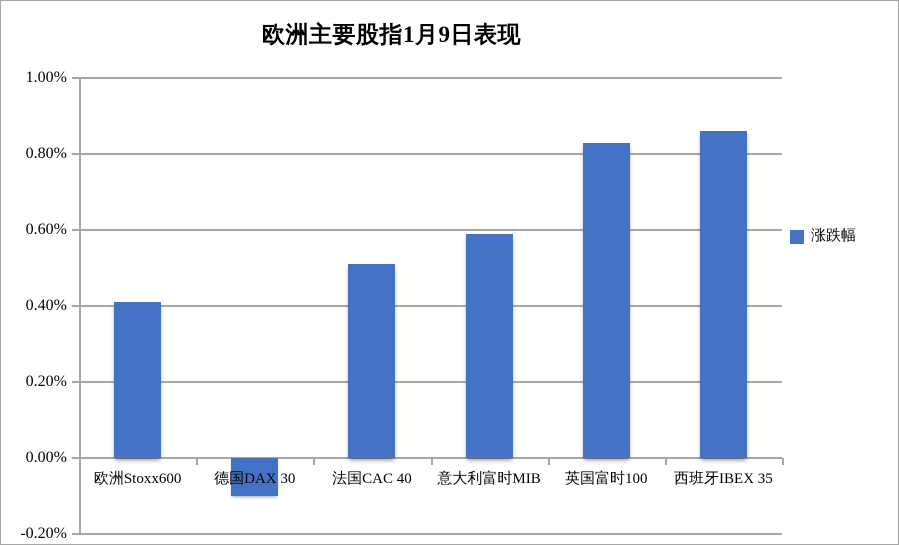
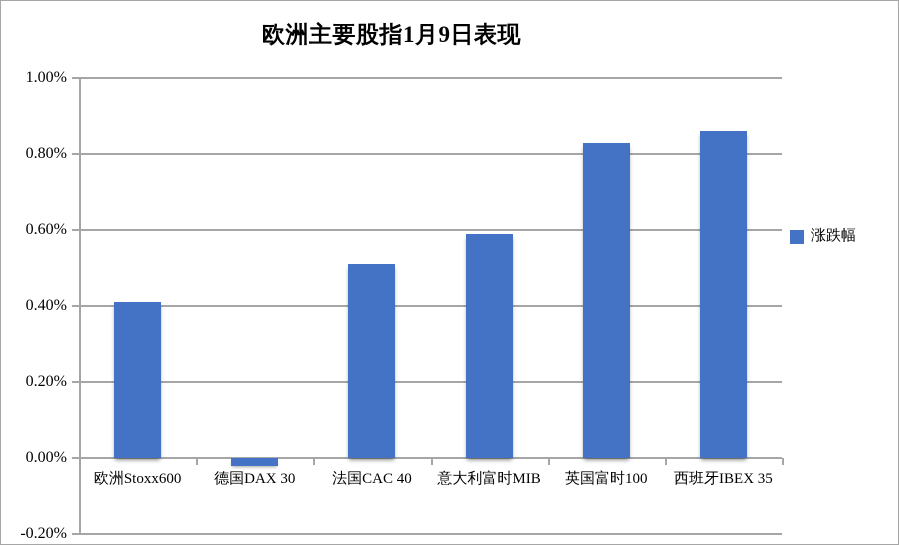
德国DAX 30: -0.10% -> -0.02%
